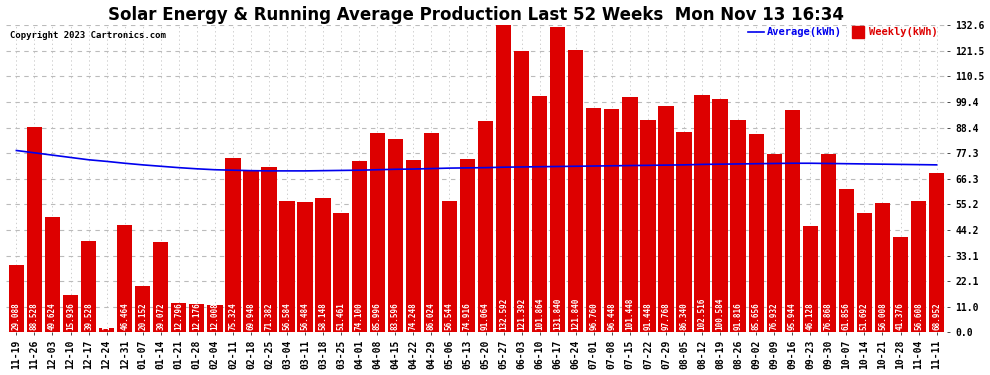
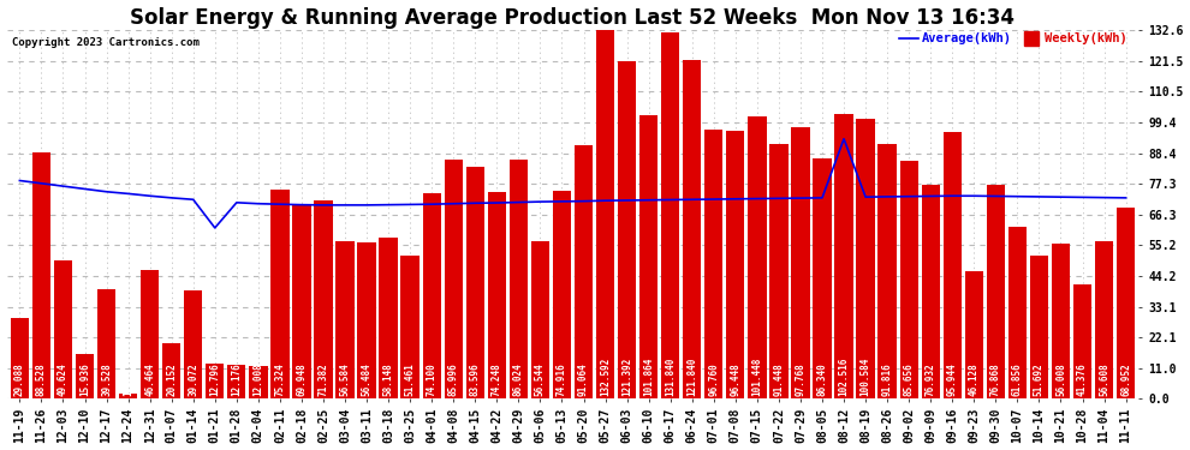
Average(kWh)/01-21: 71.1 -> 61.5
Average(kWh)/08-12: 72.5 -> 93.5
